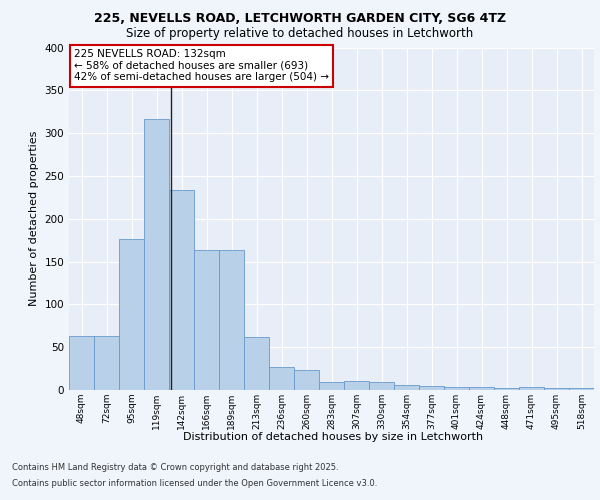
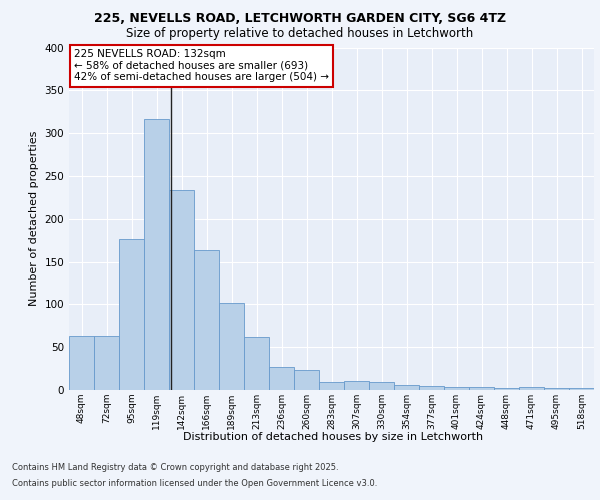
189sqm: 164 -> 102
